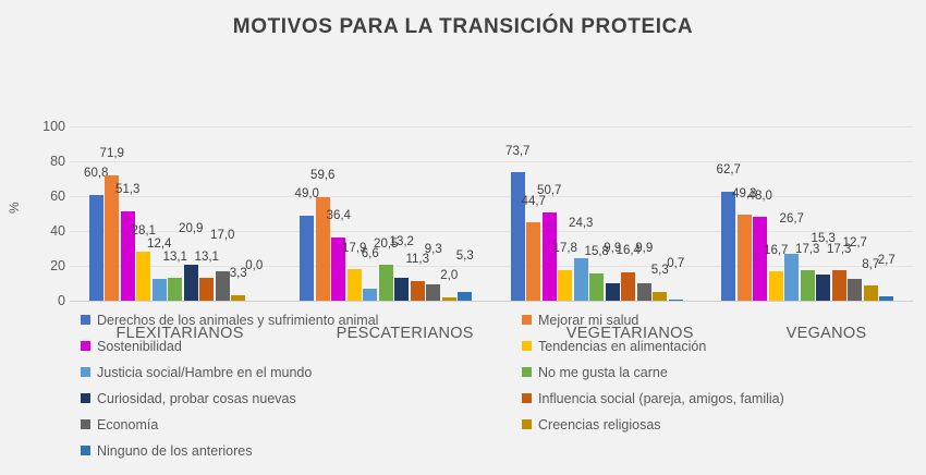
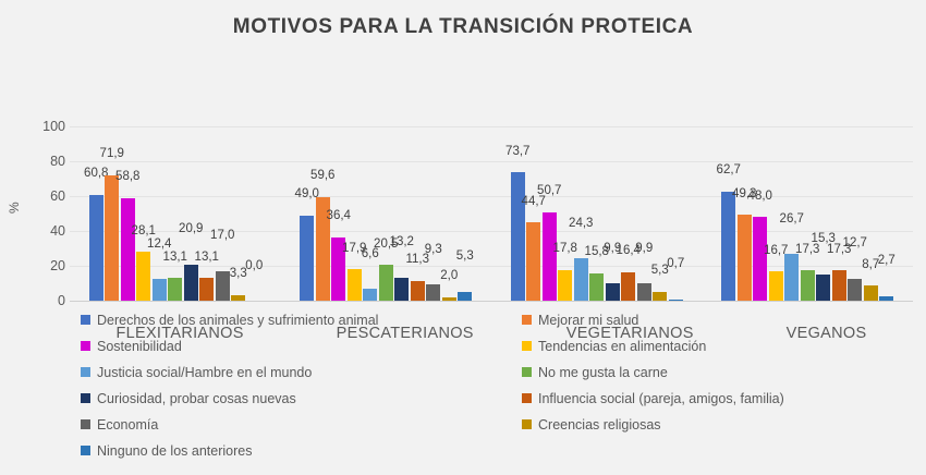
Sostenibilidad/FLEXITARIANOS: 51,3 -> 58,8
